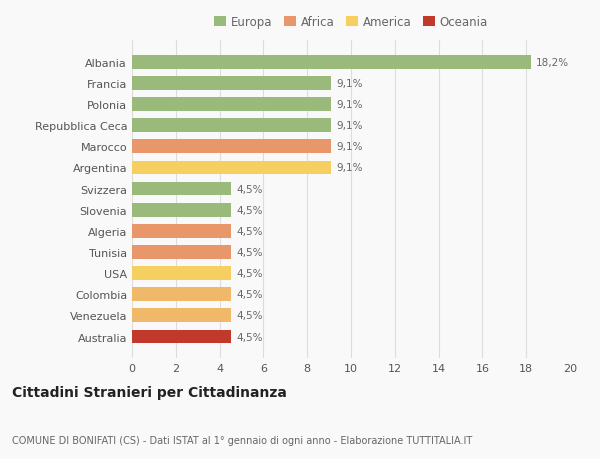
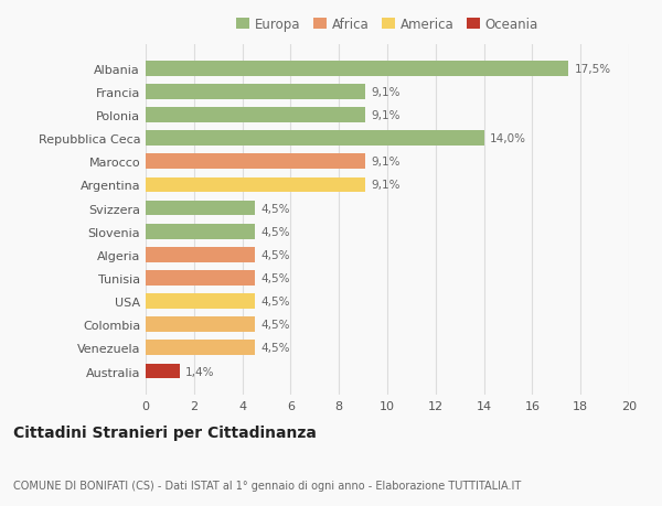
Albania: 18,2% -> 17,5%
Repubblica Ceca: 9,1% -> 14,0%
Australia: 4,5% -> 1,4%
